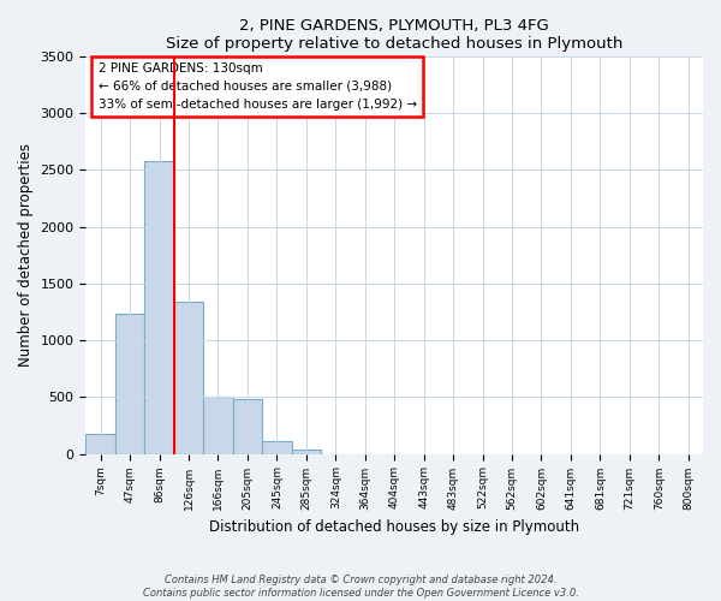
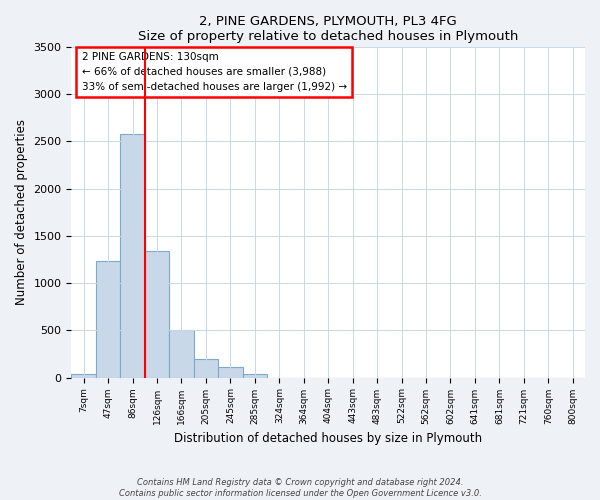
7sqm: 180 -> 40
205sqm: 480 -> 200
